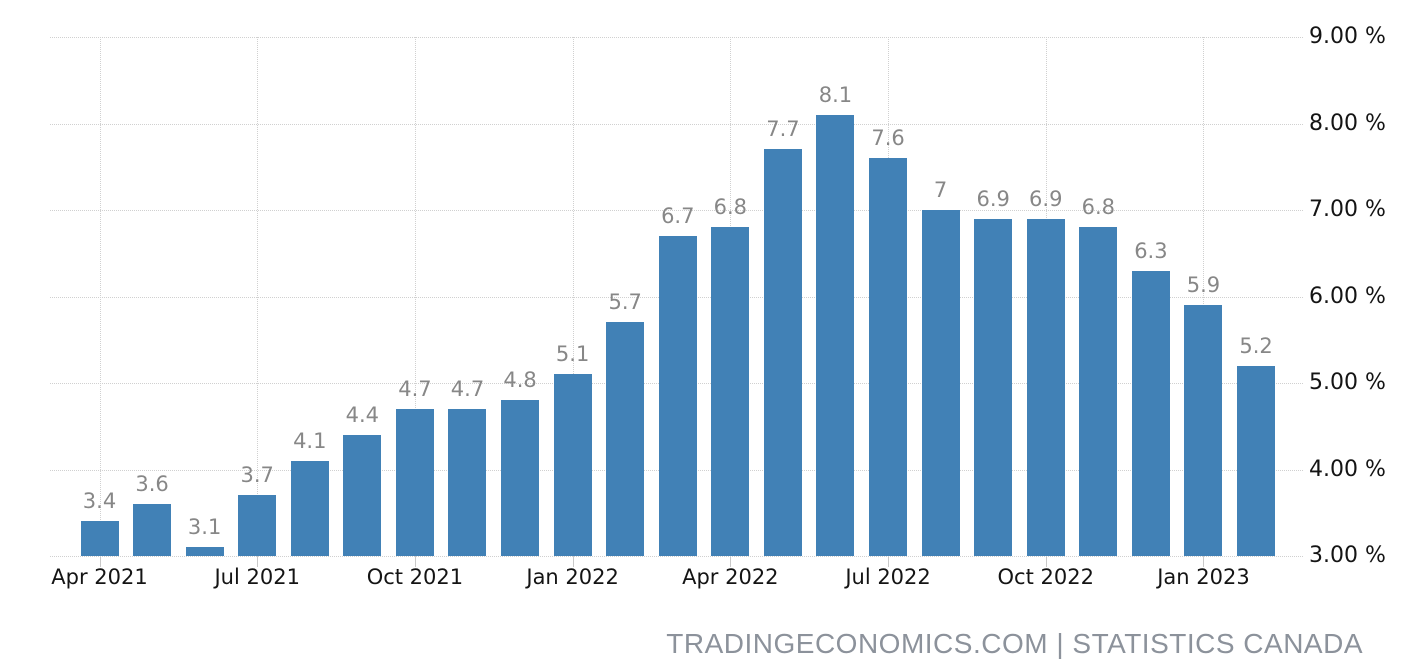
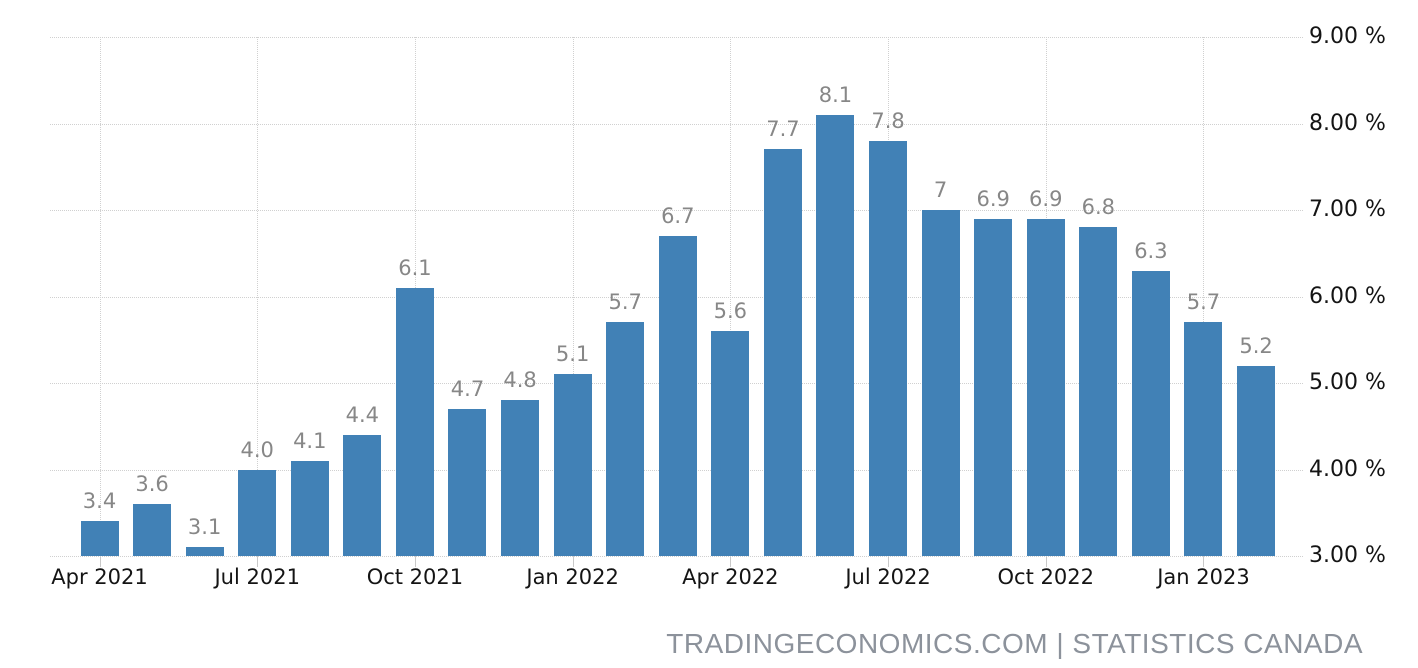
Jul 2021: 3.7 -> 4.0
Oct 2021: 4.7 -> 6.1
Apr 2022: 6.8 -> 5.6
Jul 2022: 7.6 -> 7.8
Jan 2023: 5.9 -> 5.7
